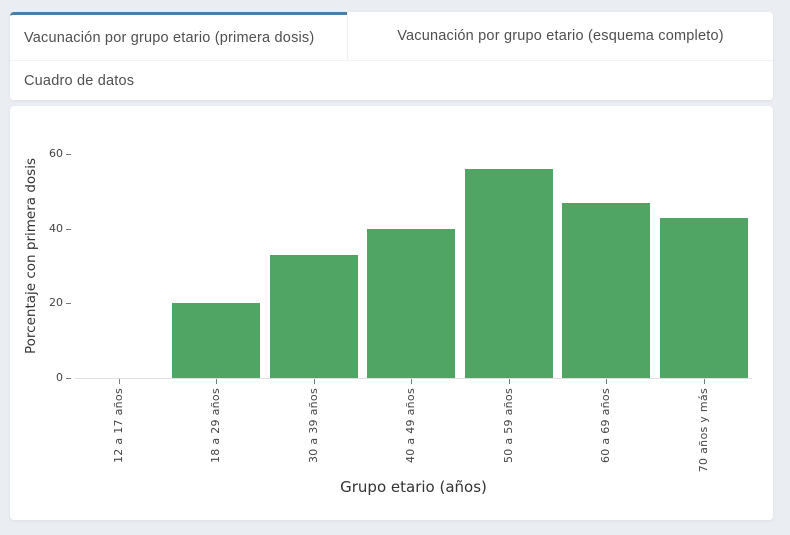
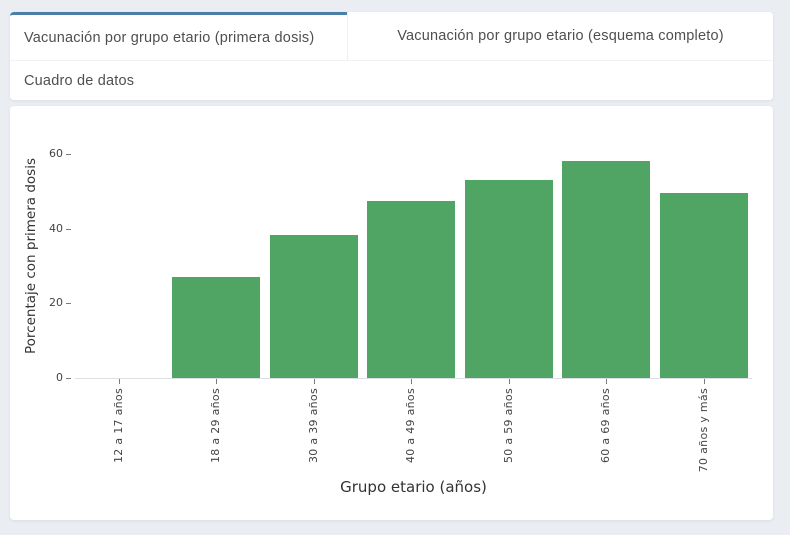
18 a 29 años: 20 -> 27
30 a 39 años: 33 -> 38
40 a 49 años: 40 -> 47
50 a 59 años: 56 -> 53
60 a 69 años: 47 -> 58
70 años y más: 43 -> 50
